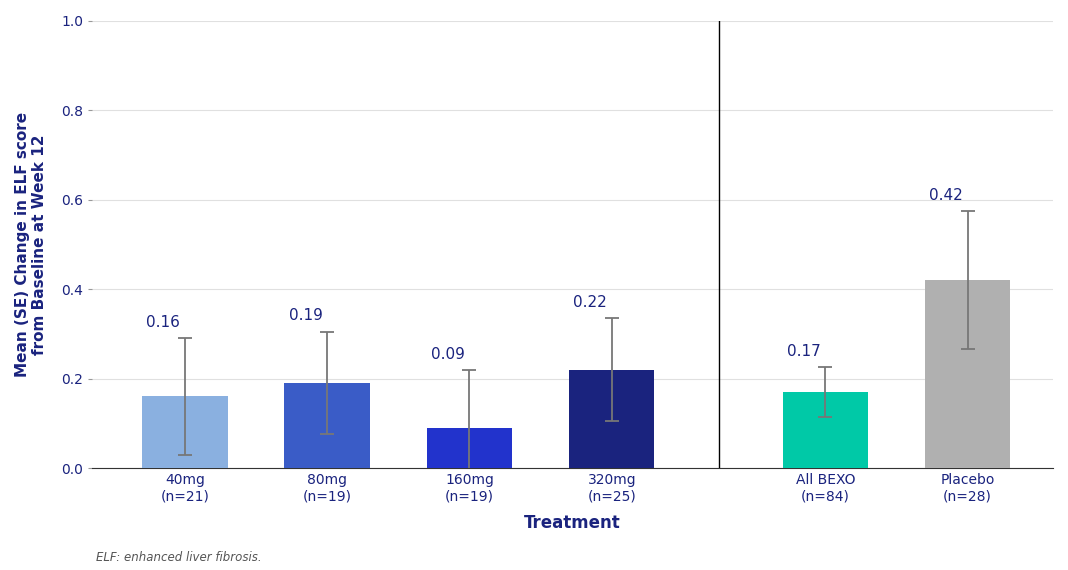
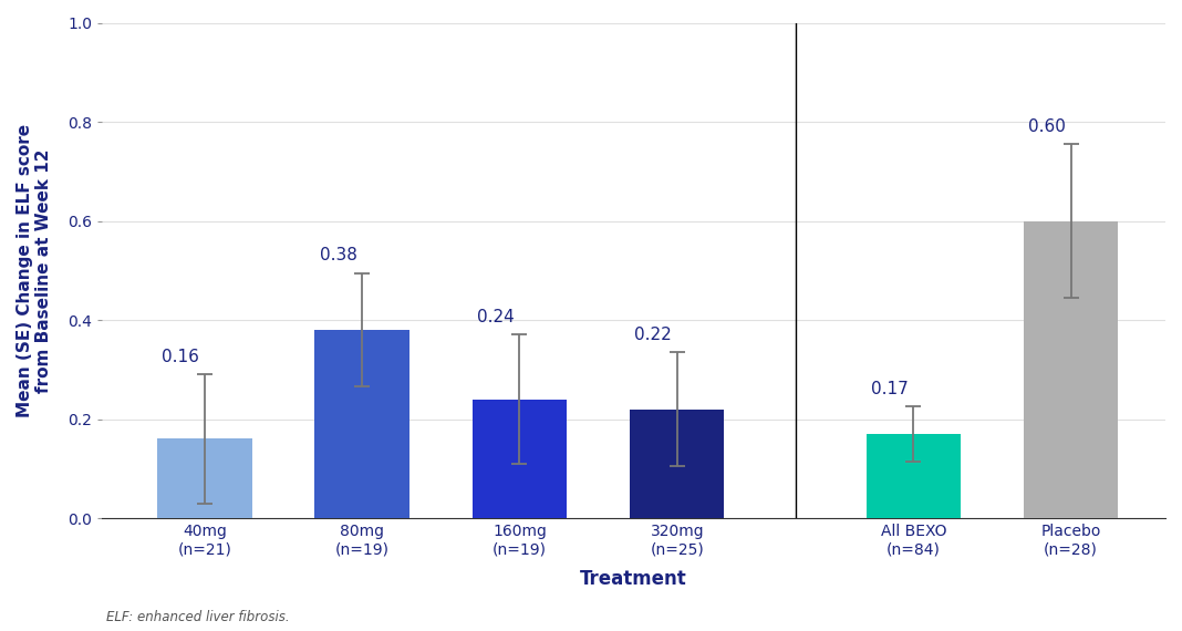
80mg (n=19): 0.19 -> 0.38
160mg (n=19): 0.09 -> 0.24
Placebo (n=28): 0.42 -> 0.60
